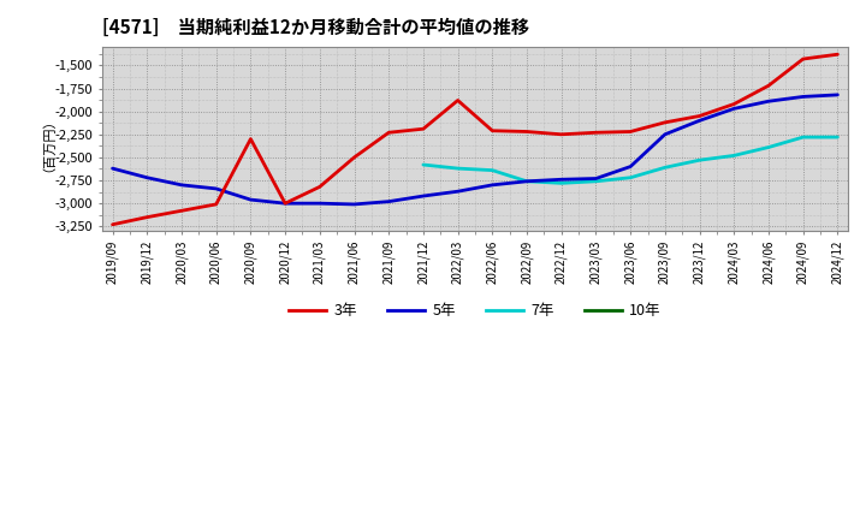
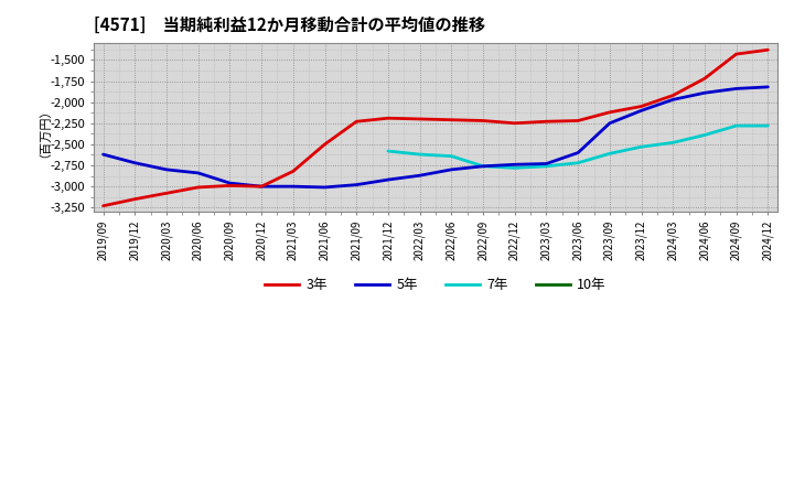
3年/2020/09: -2,300 -> -2,990
3年/2022/03: -1,880 -> -2,200
